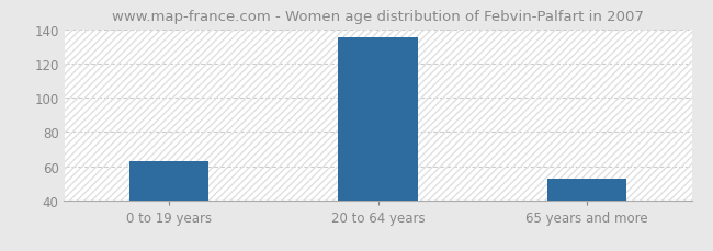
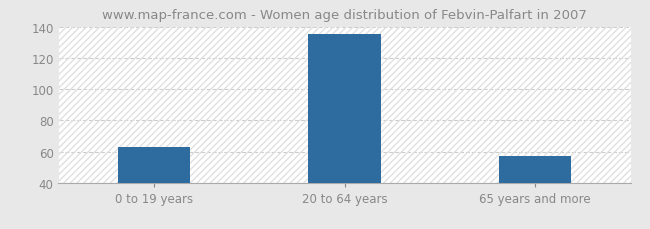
65 years and more: 53 -> 57
